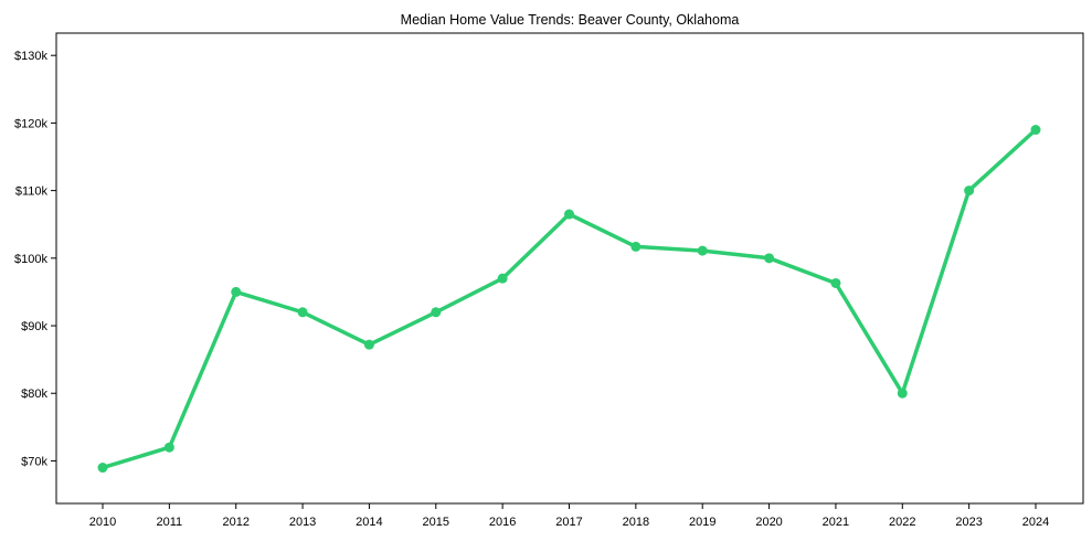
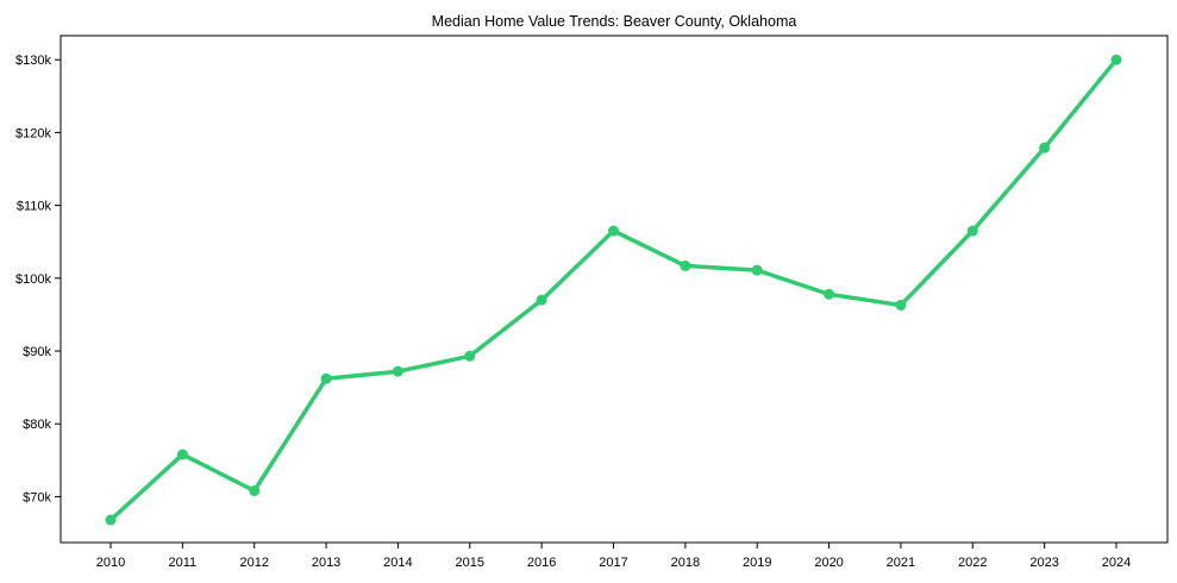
2010: $69k -> $67k
2011: $72k -> $76k
2012: $95k -> $71k
2013: $92k -> $86k
2015: $92k -> $89k
2020: $100k -> $98k
2022: $80k -> $106k
2023: $110k -> $118k
2024: $119k -> $130k
